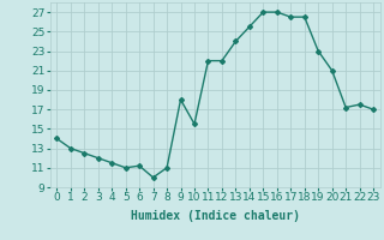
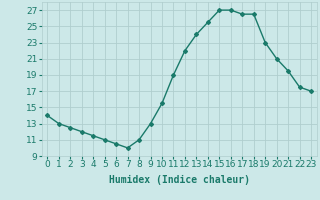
6: 11.2 -> 10.5
9: 18.0 -> 13.0
11: 22.0 -> 19.0
21: 17.2 -> 19.5
